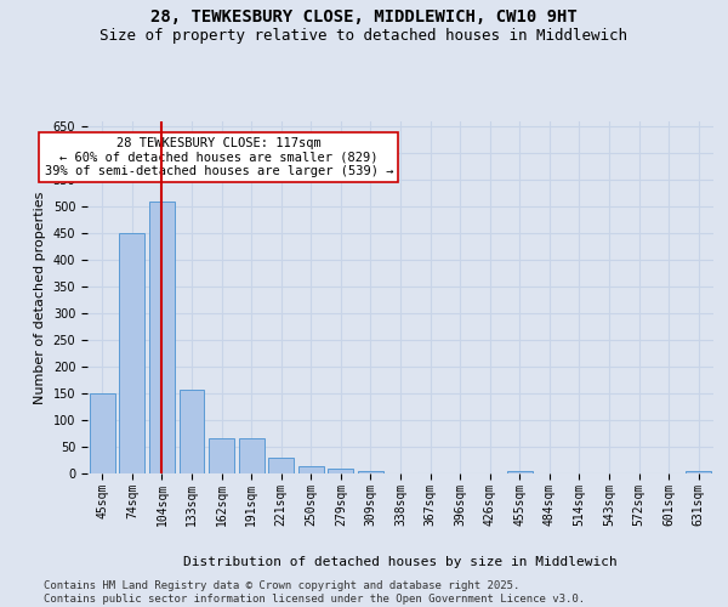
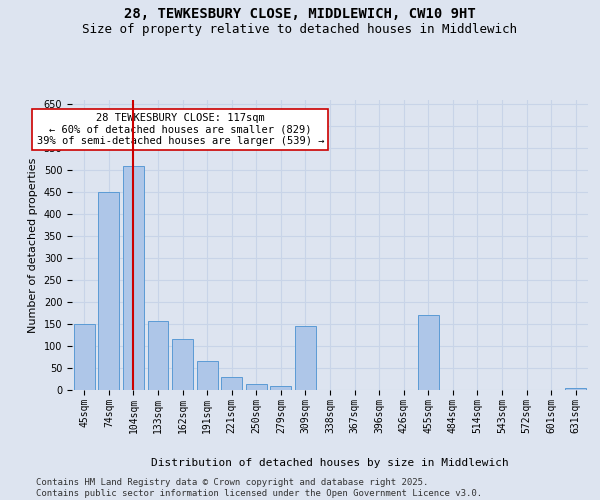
162sqm: 65 -> 115
309sqm: 5 -> 145
455sqm: 5 -> 170
